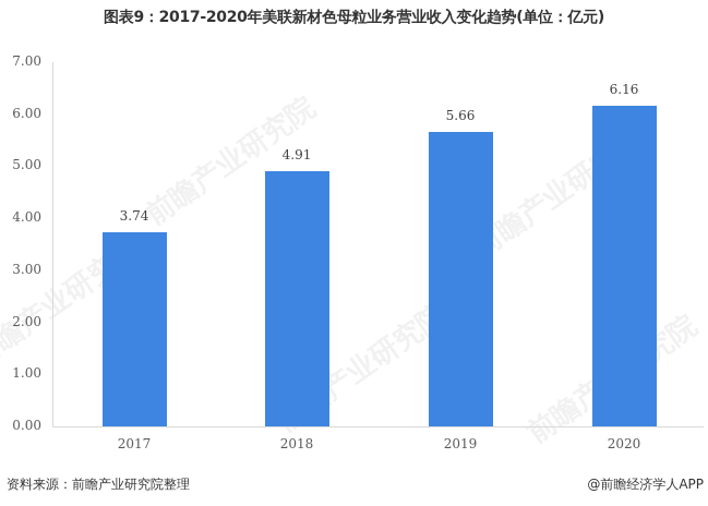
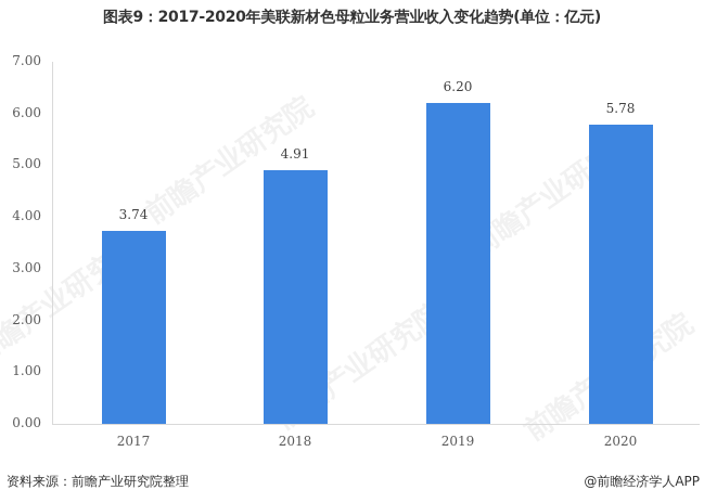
2019: 5.66 -> 6.20
2020: 6.16 -> 5.78
